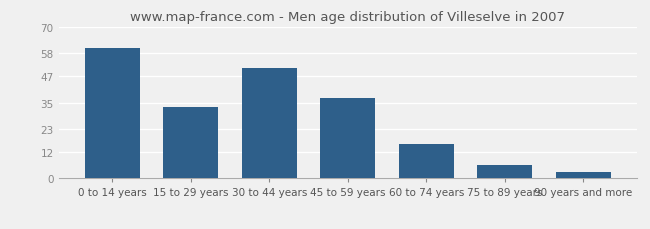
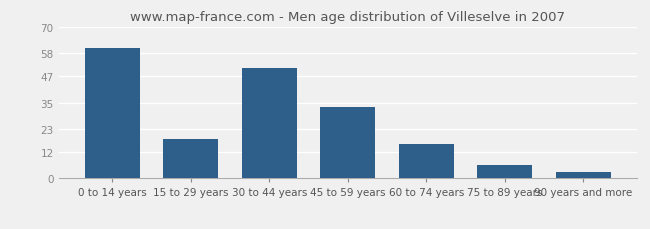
15 to 29 years: 33 -> 18
45 to 59 years: 37 -> 33
